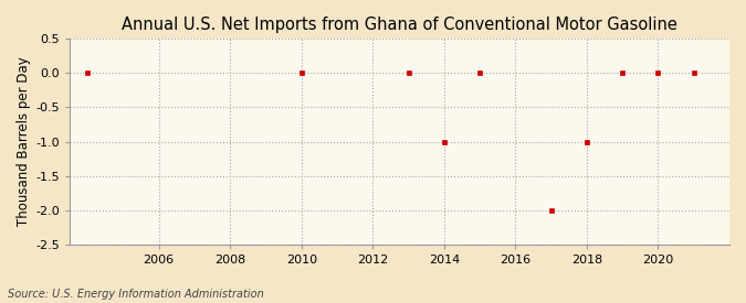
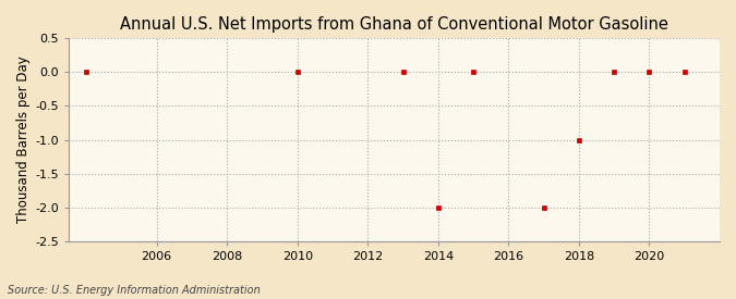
2014: -1 -> -2
